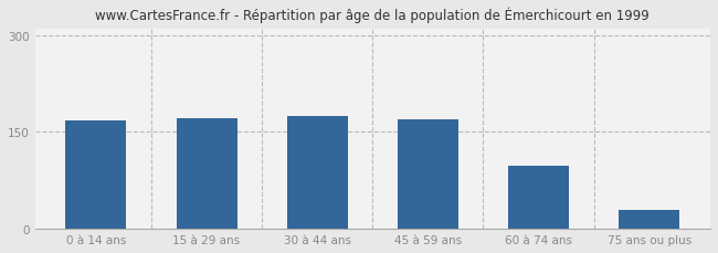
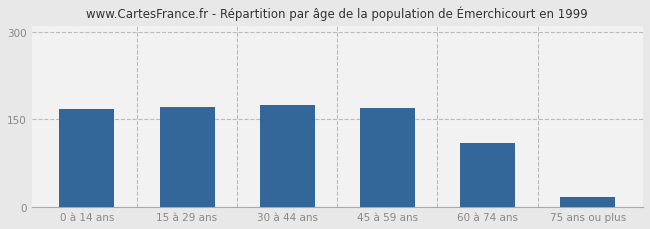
60 à 74 ans: 98 -> 109
75 ans ou plus: 30 -> 18
